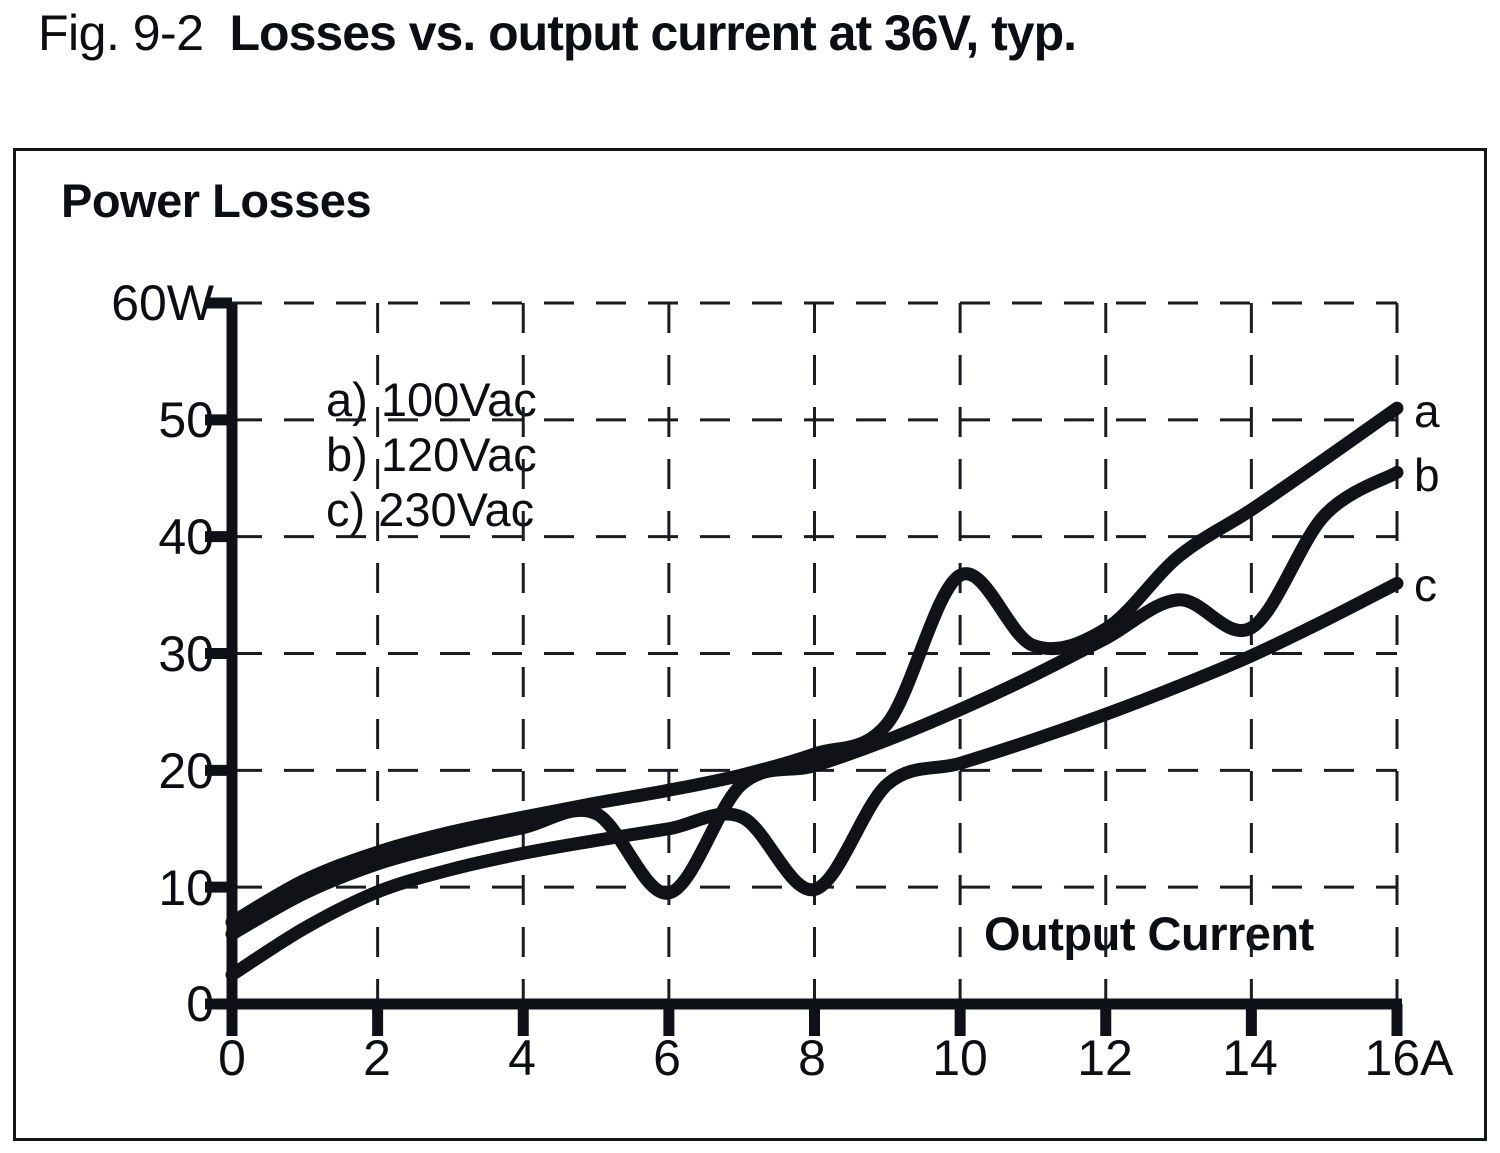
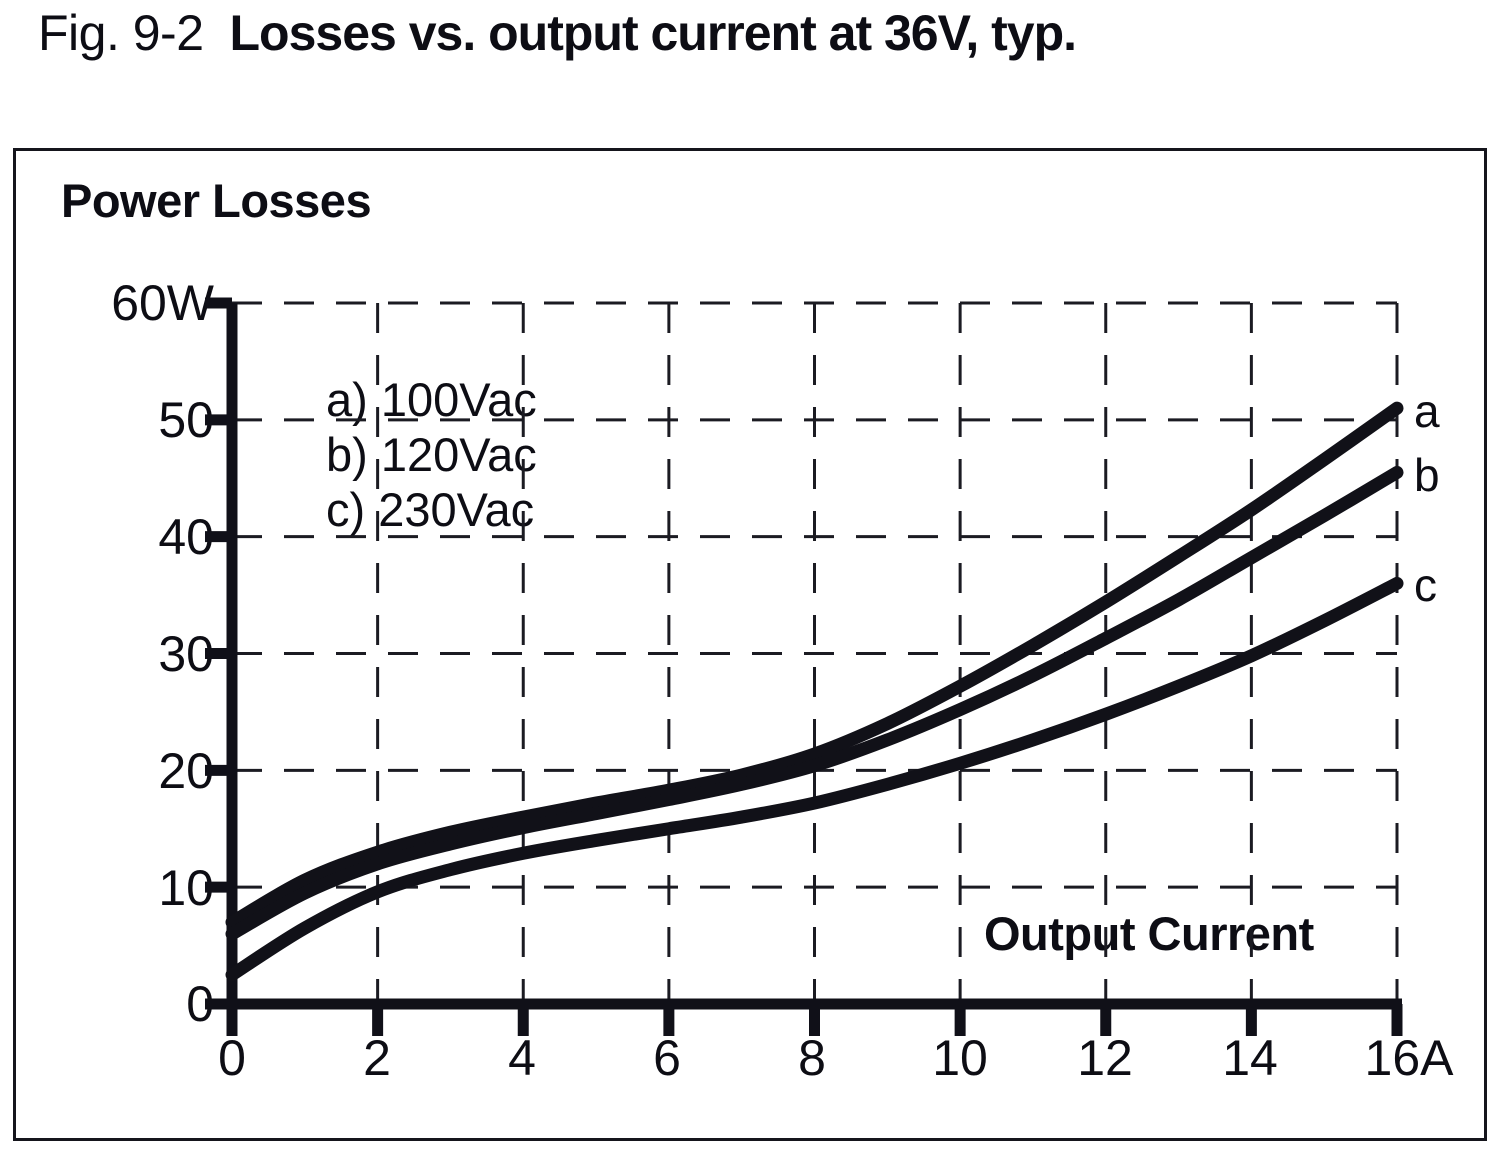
b/6: 9.5 -> 17.5
c/8: 9.8 -> 17.2
a/10: 36.7 -> 27.2
a/12: 32.1 -> 34.4
b/14: 32.2 -> 38.2
